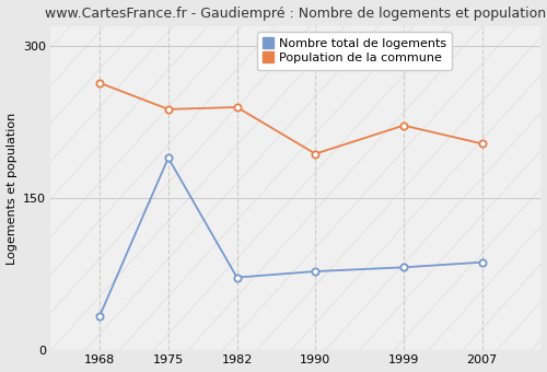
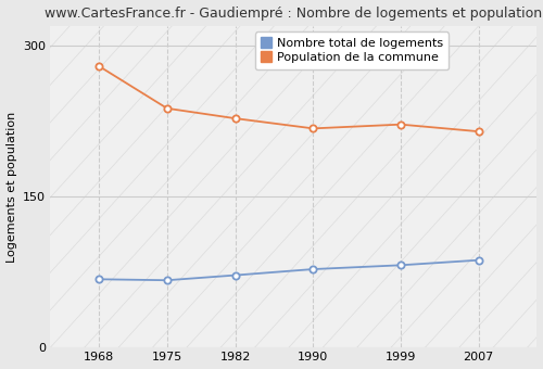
Nombre total de logements/1968: 34 -> 68
Population de la commune/1968: 264 -> 280
Nombre total de logements/1975: 190 -> 67
Population de la commune/1982: 240 -> 228
Population de la commune/1990: 194 -> 218
Population de la commune/2007: 204 -> 215
